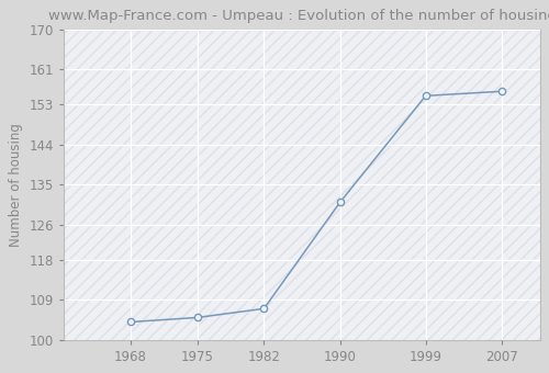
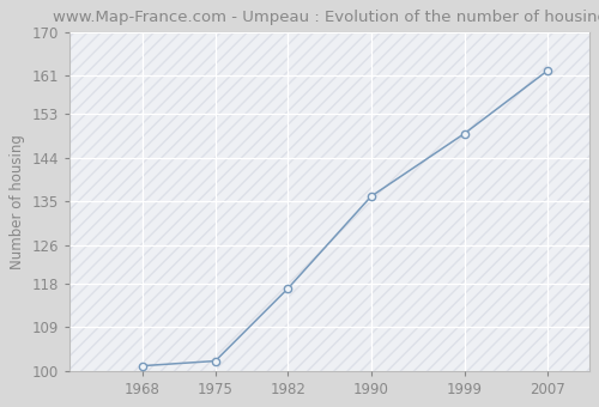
1968: 104 -> 101
1975: 105 -> 102
1982: 107 -> 117
1990: 131 -> 136
1999: 155 -> 149
2007: 156 -> 162
